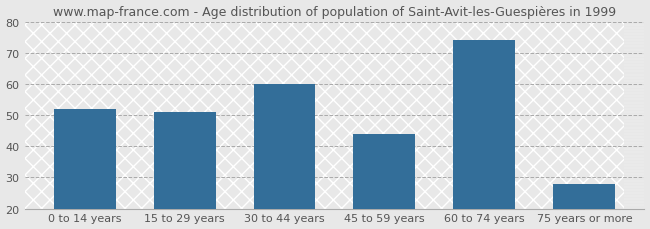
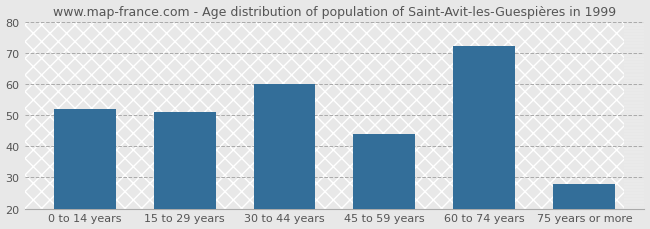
60 to 74 years: 74 -> 72
